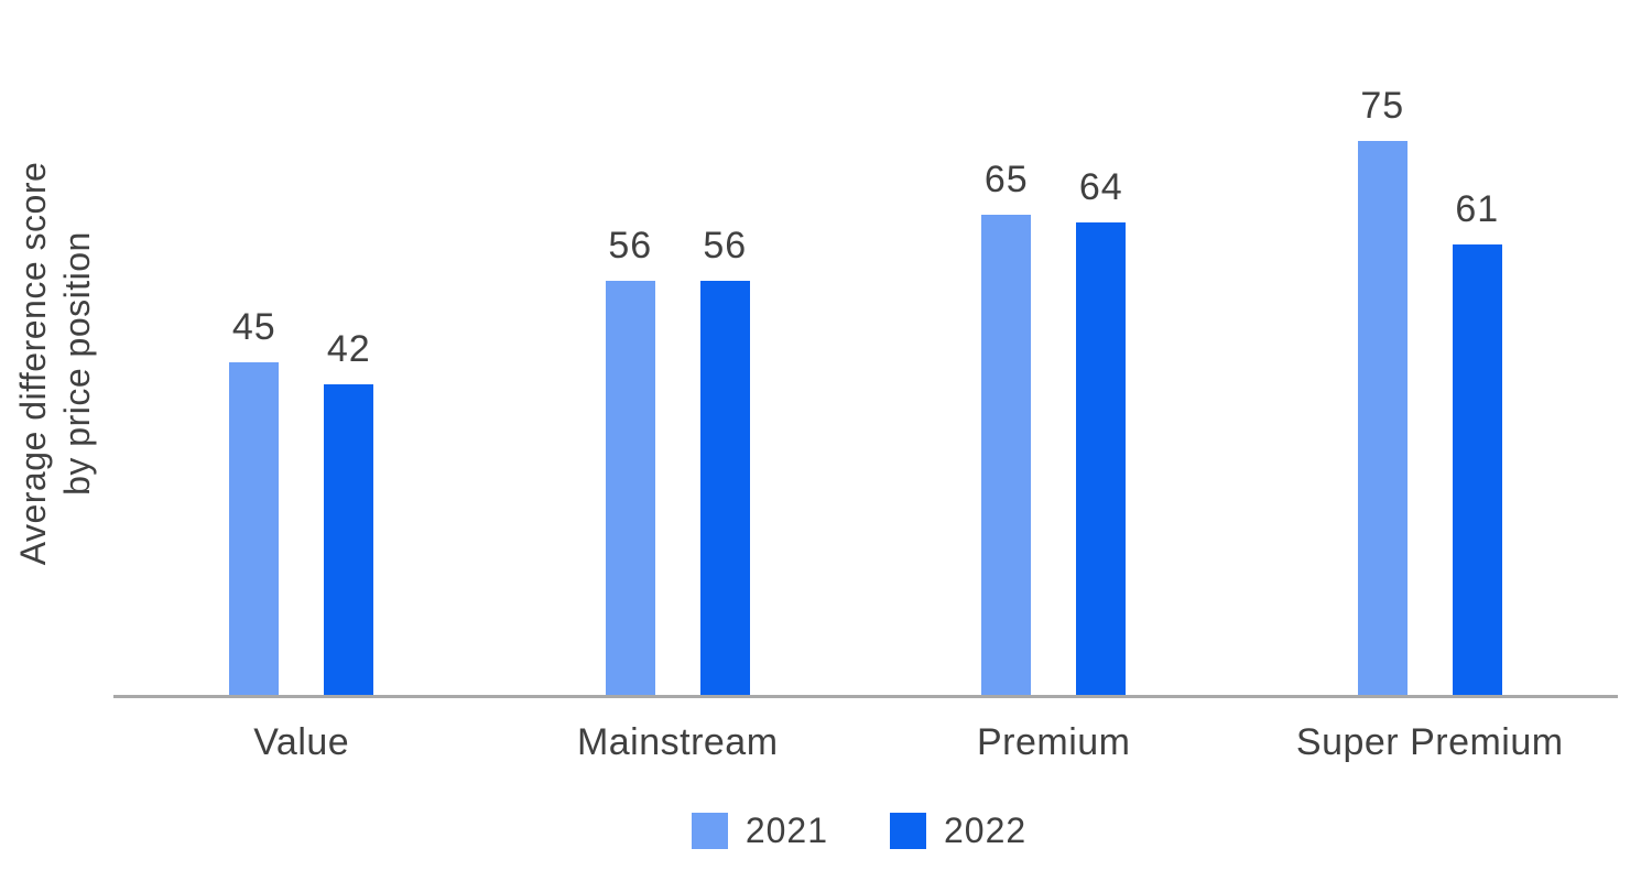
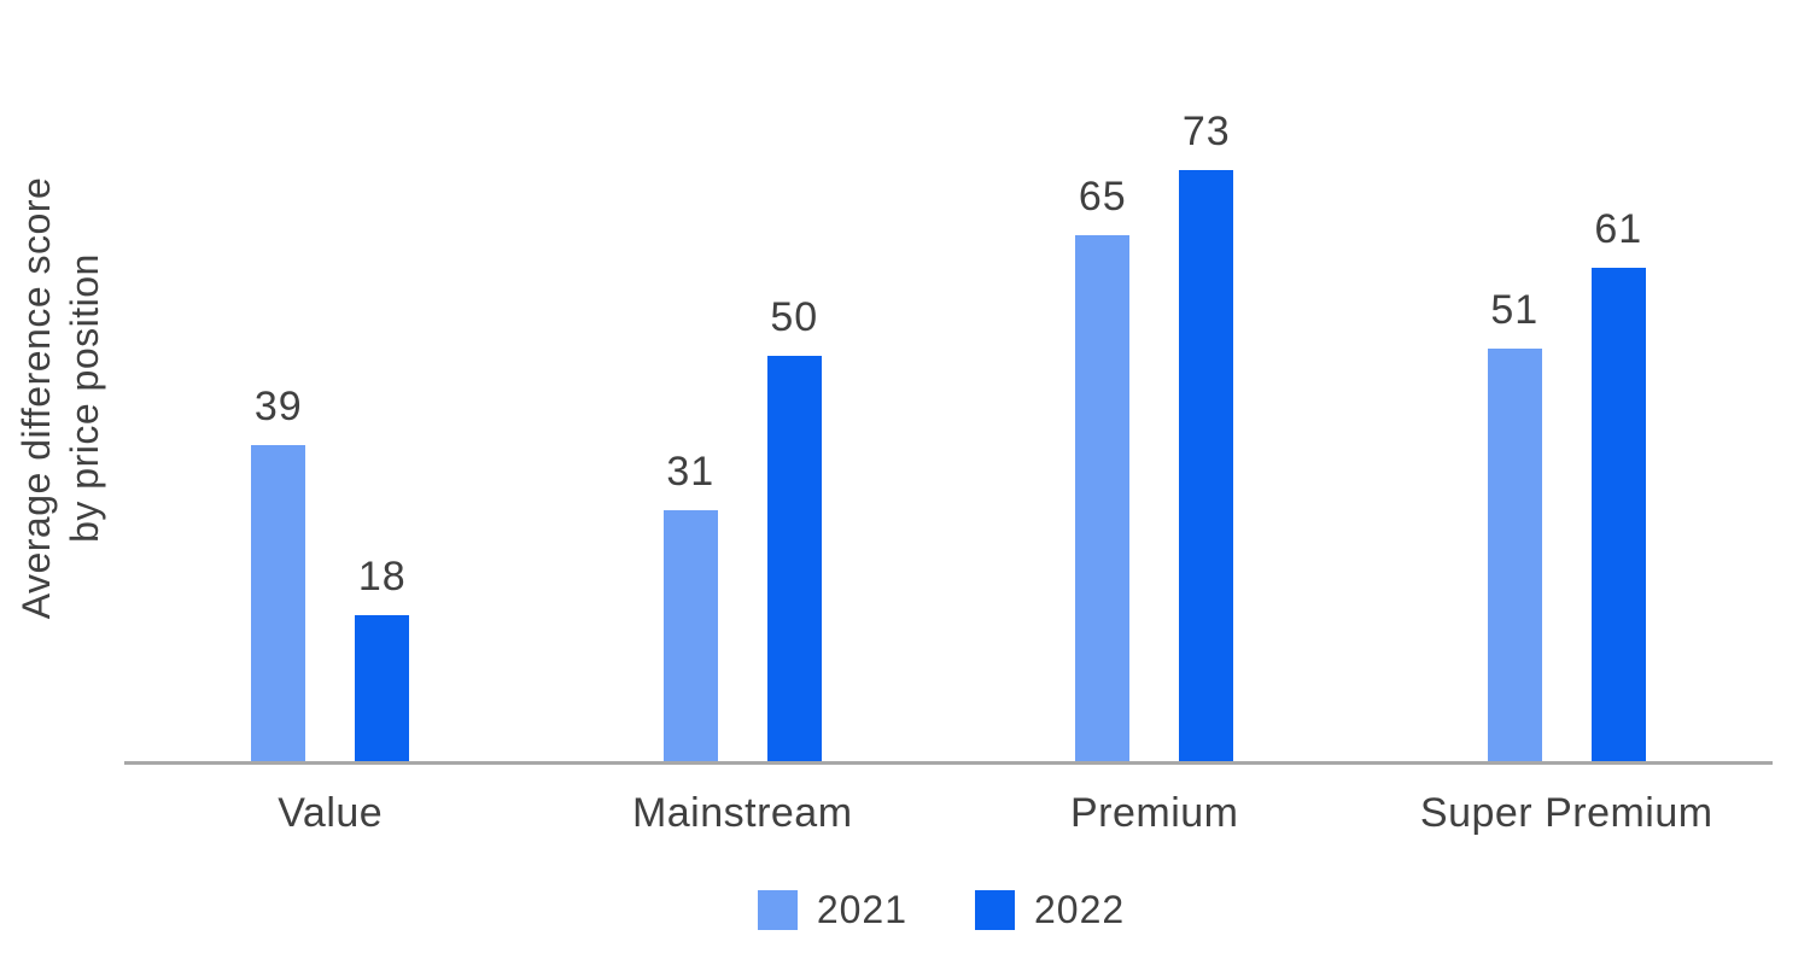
2021/Value: 45 -> 39
2022/Value: 42 -> 18
2021/Mainstream: 56 -> 31
2022/Mainstream: 56 -> 50
2022/Premium: 64 -> 73
2021/Super Premium: 75 -> 51
